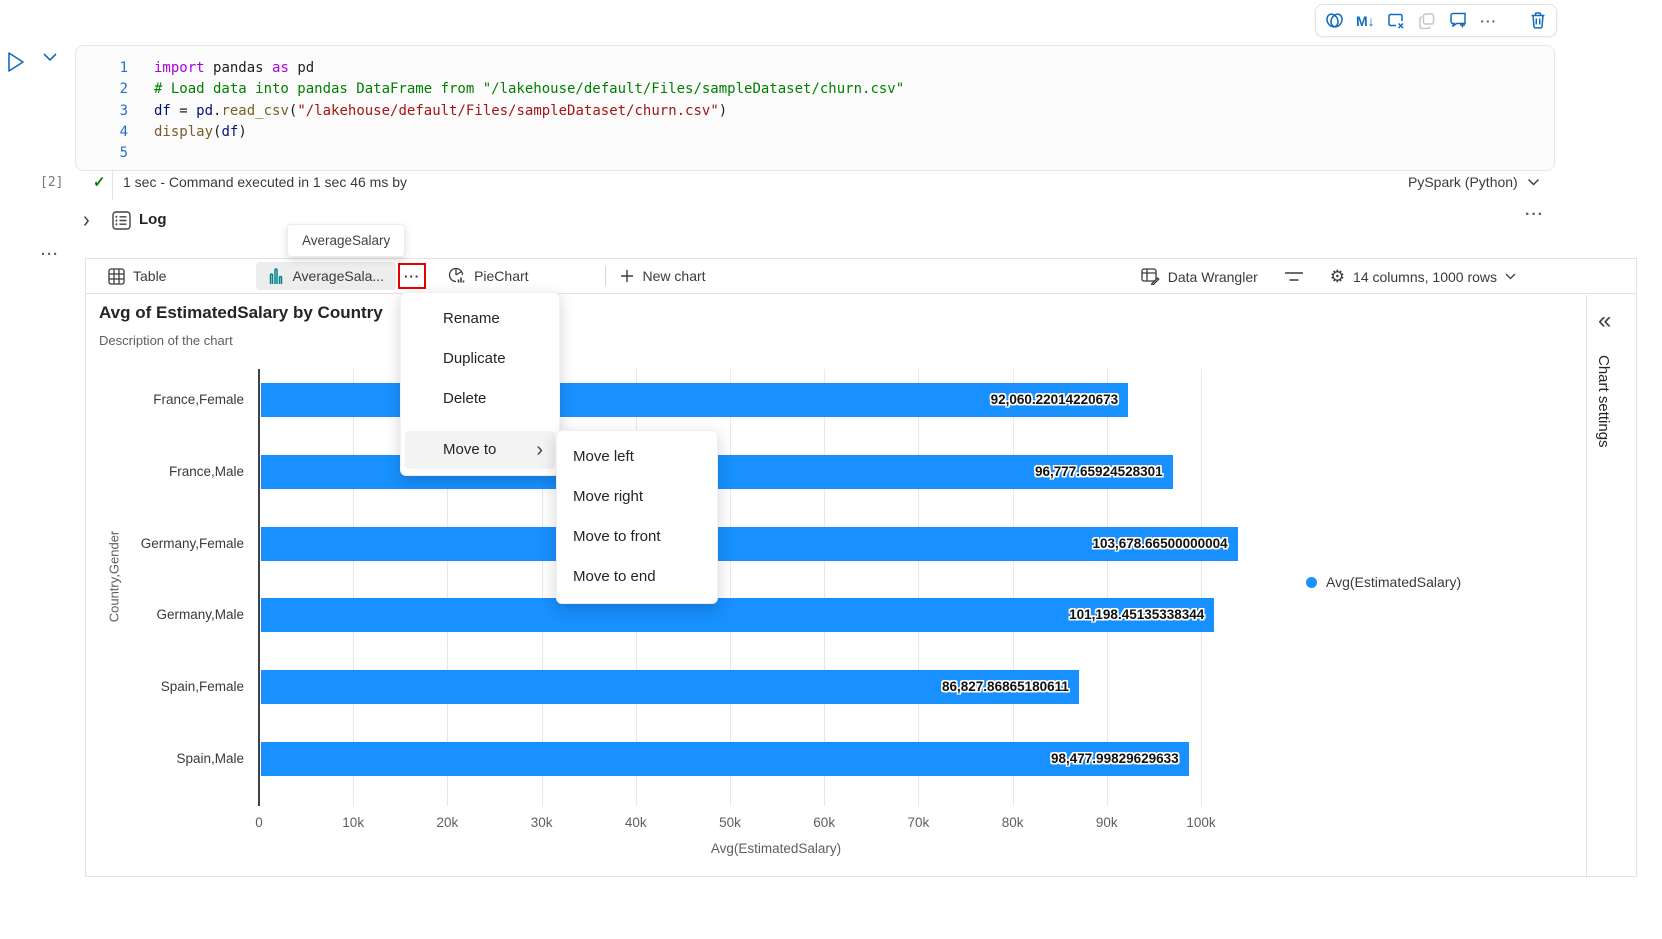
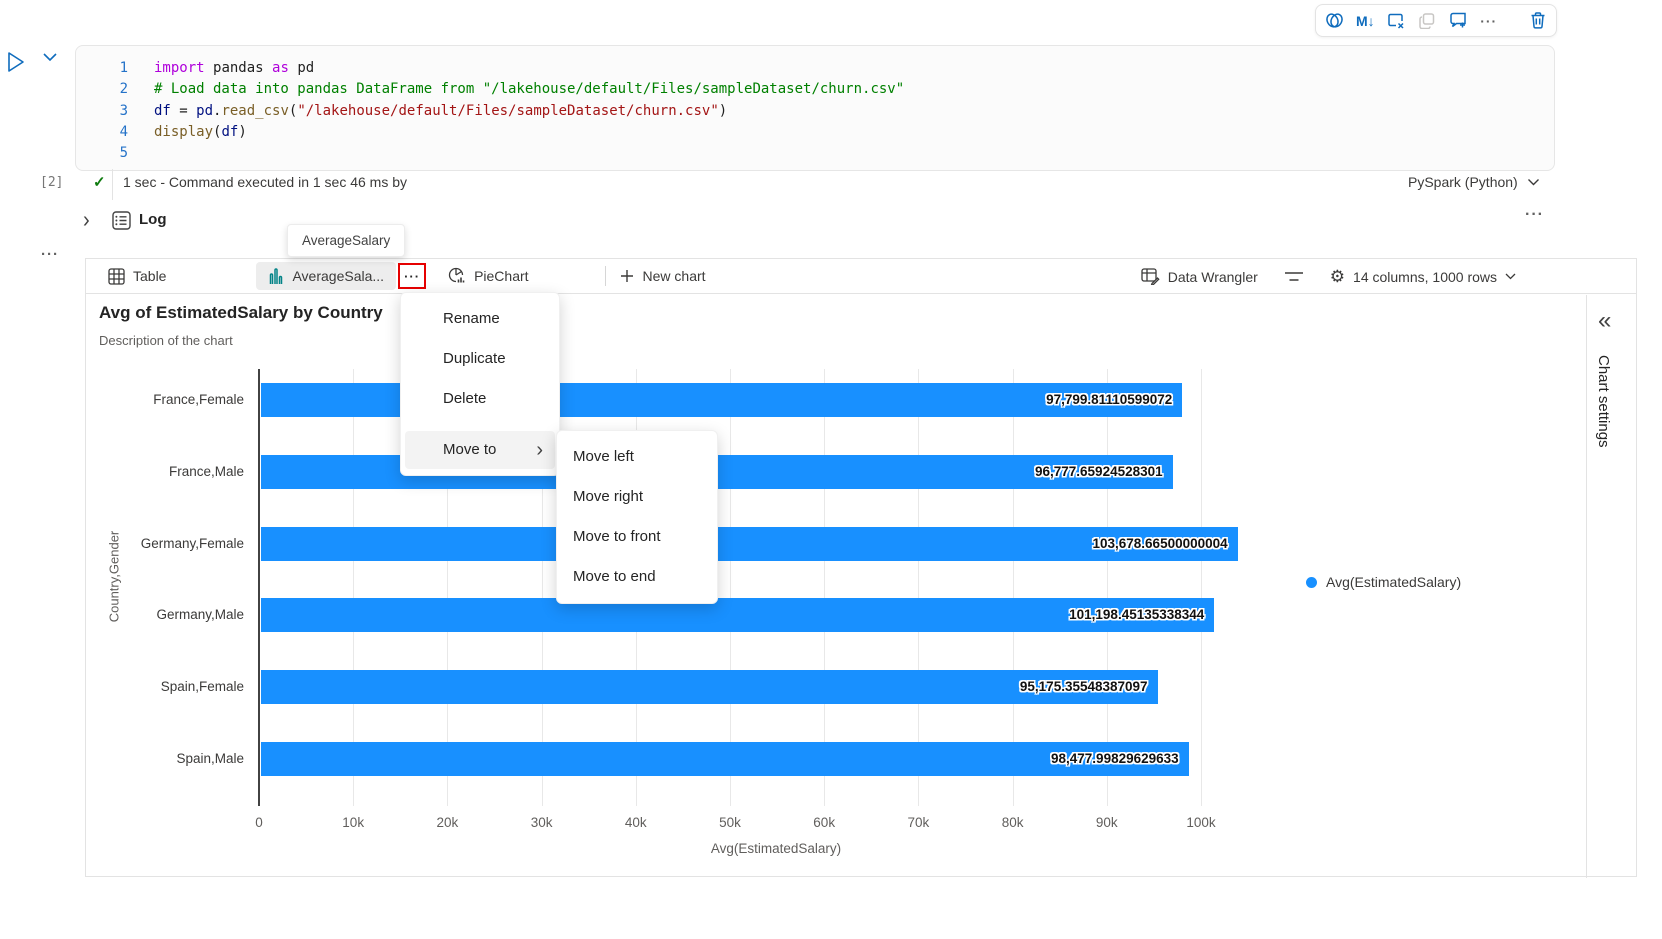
France,Female: 92,060.22014220673 -> 97,799.81110599072
Spain,Female: 86,827.86865180611 -> 95,175.35548387097
